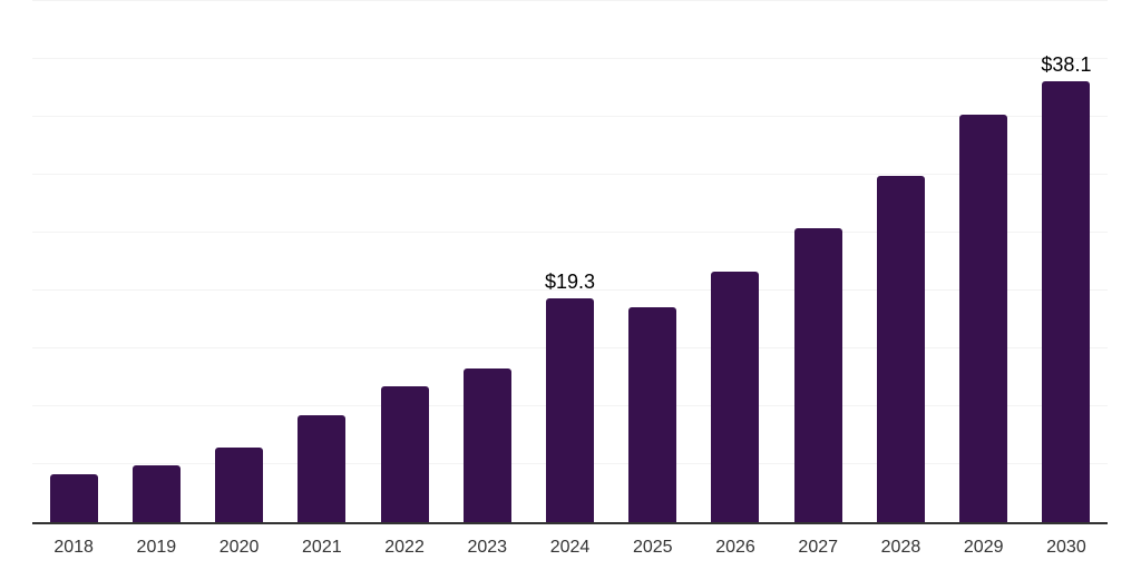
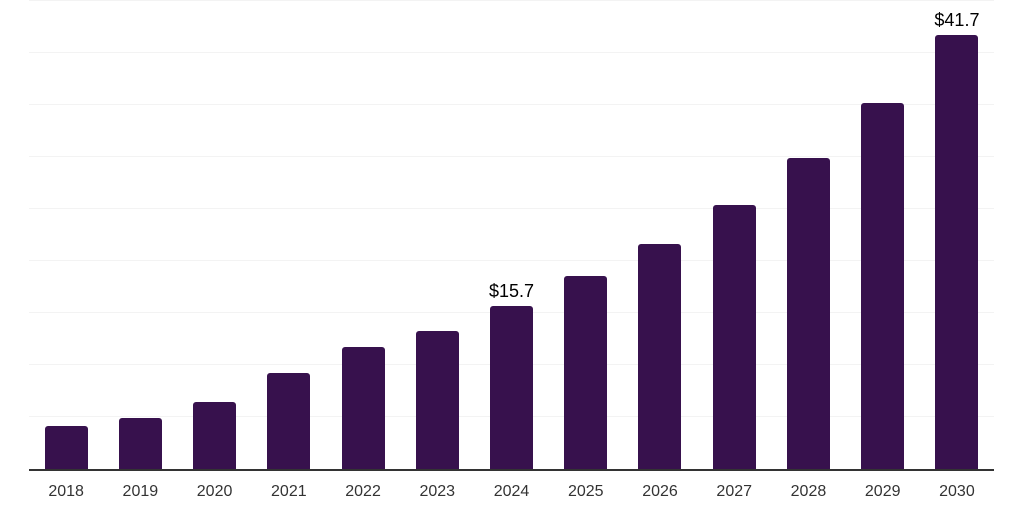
2024: $19.3 -> $15.7
2030: $38.1 -> $41.7
